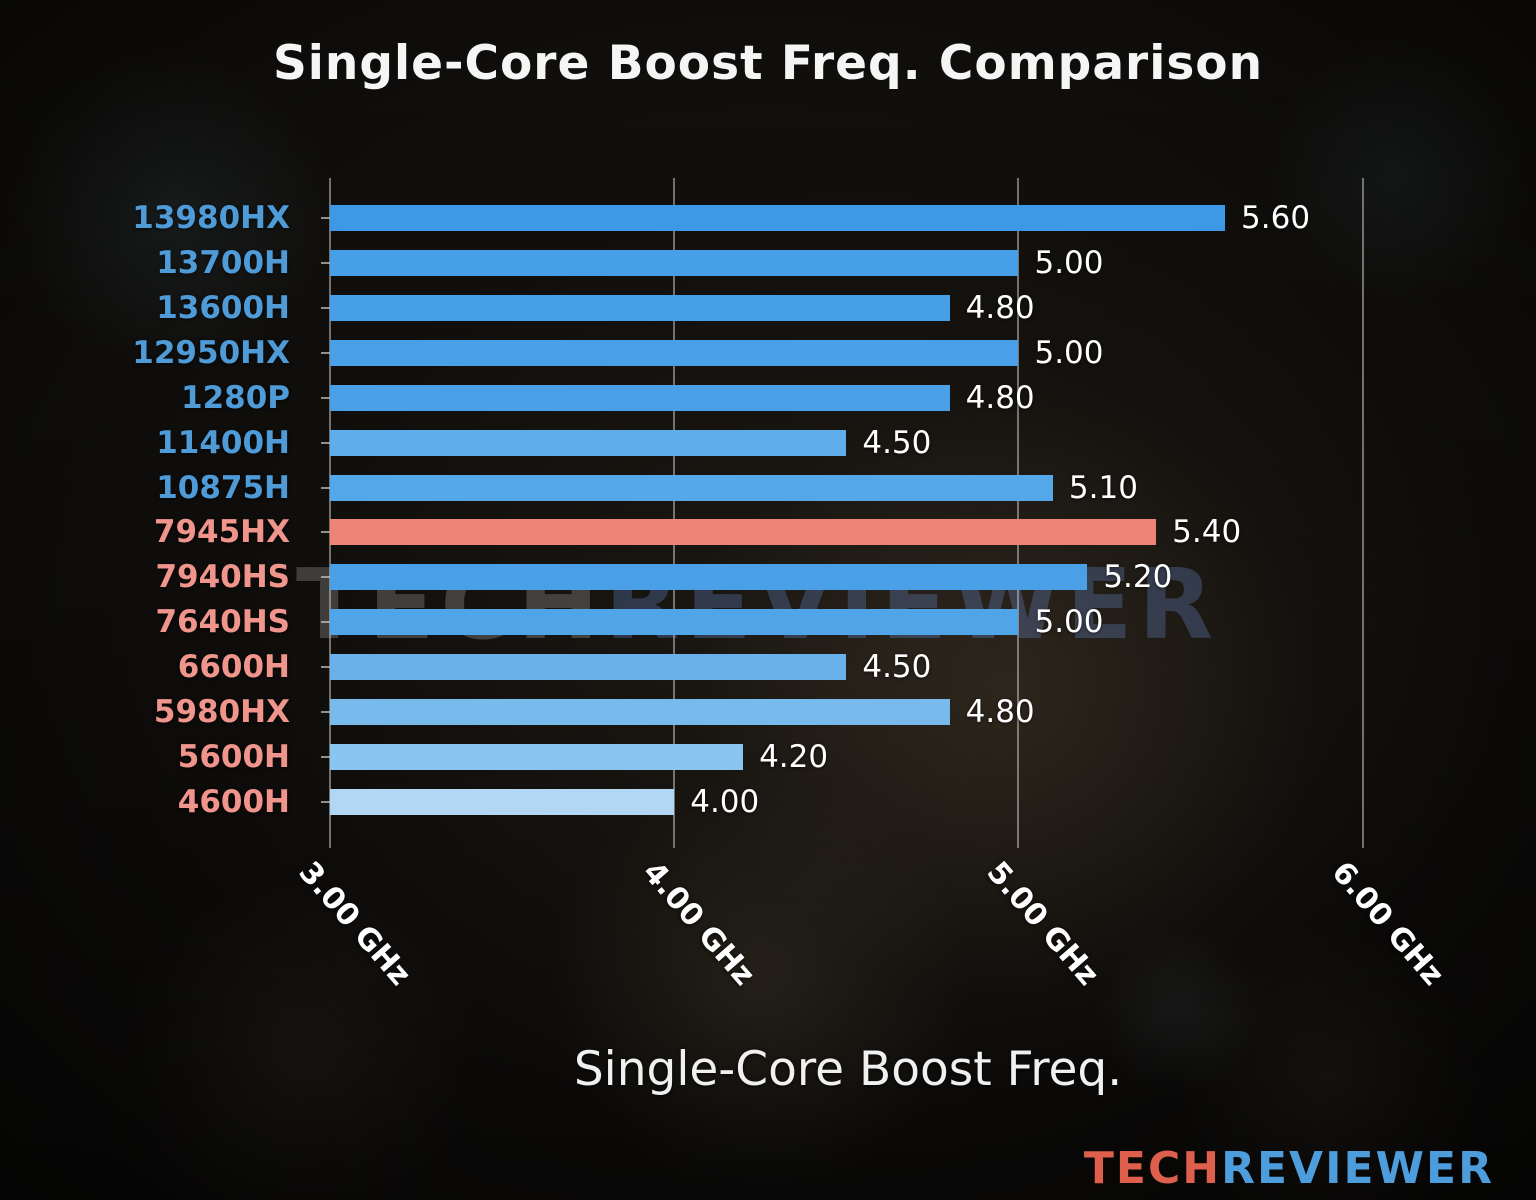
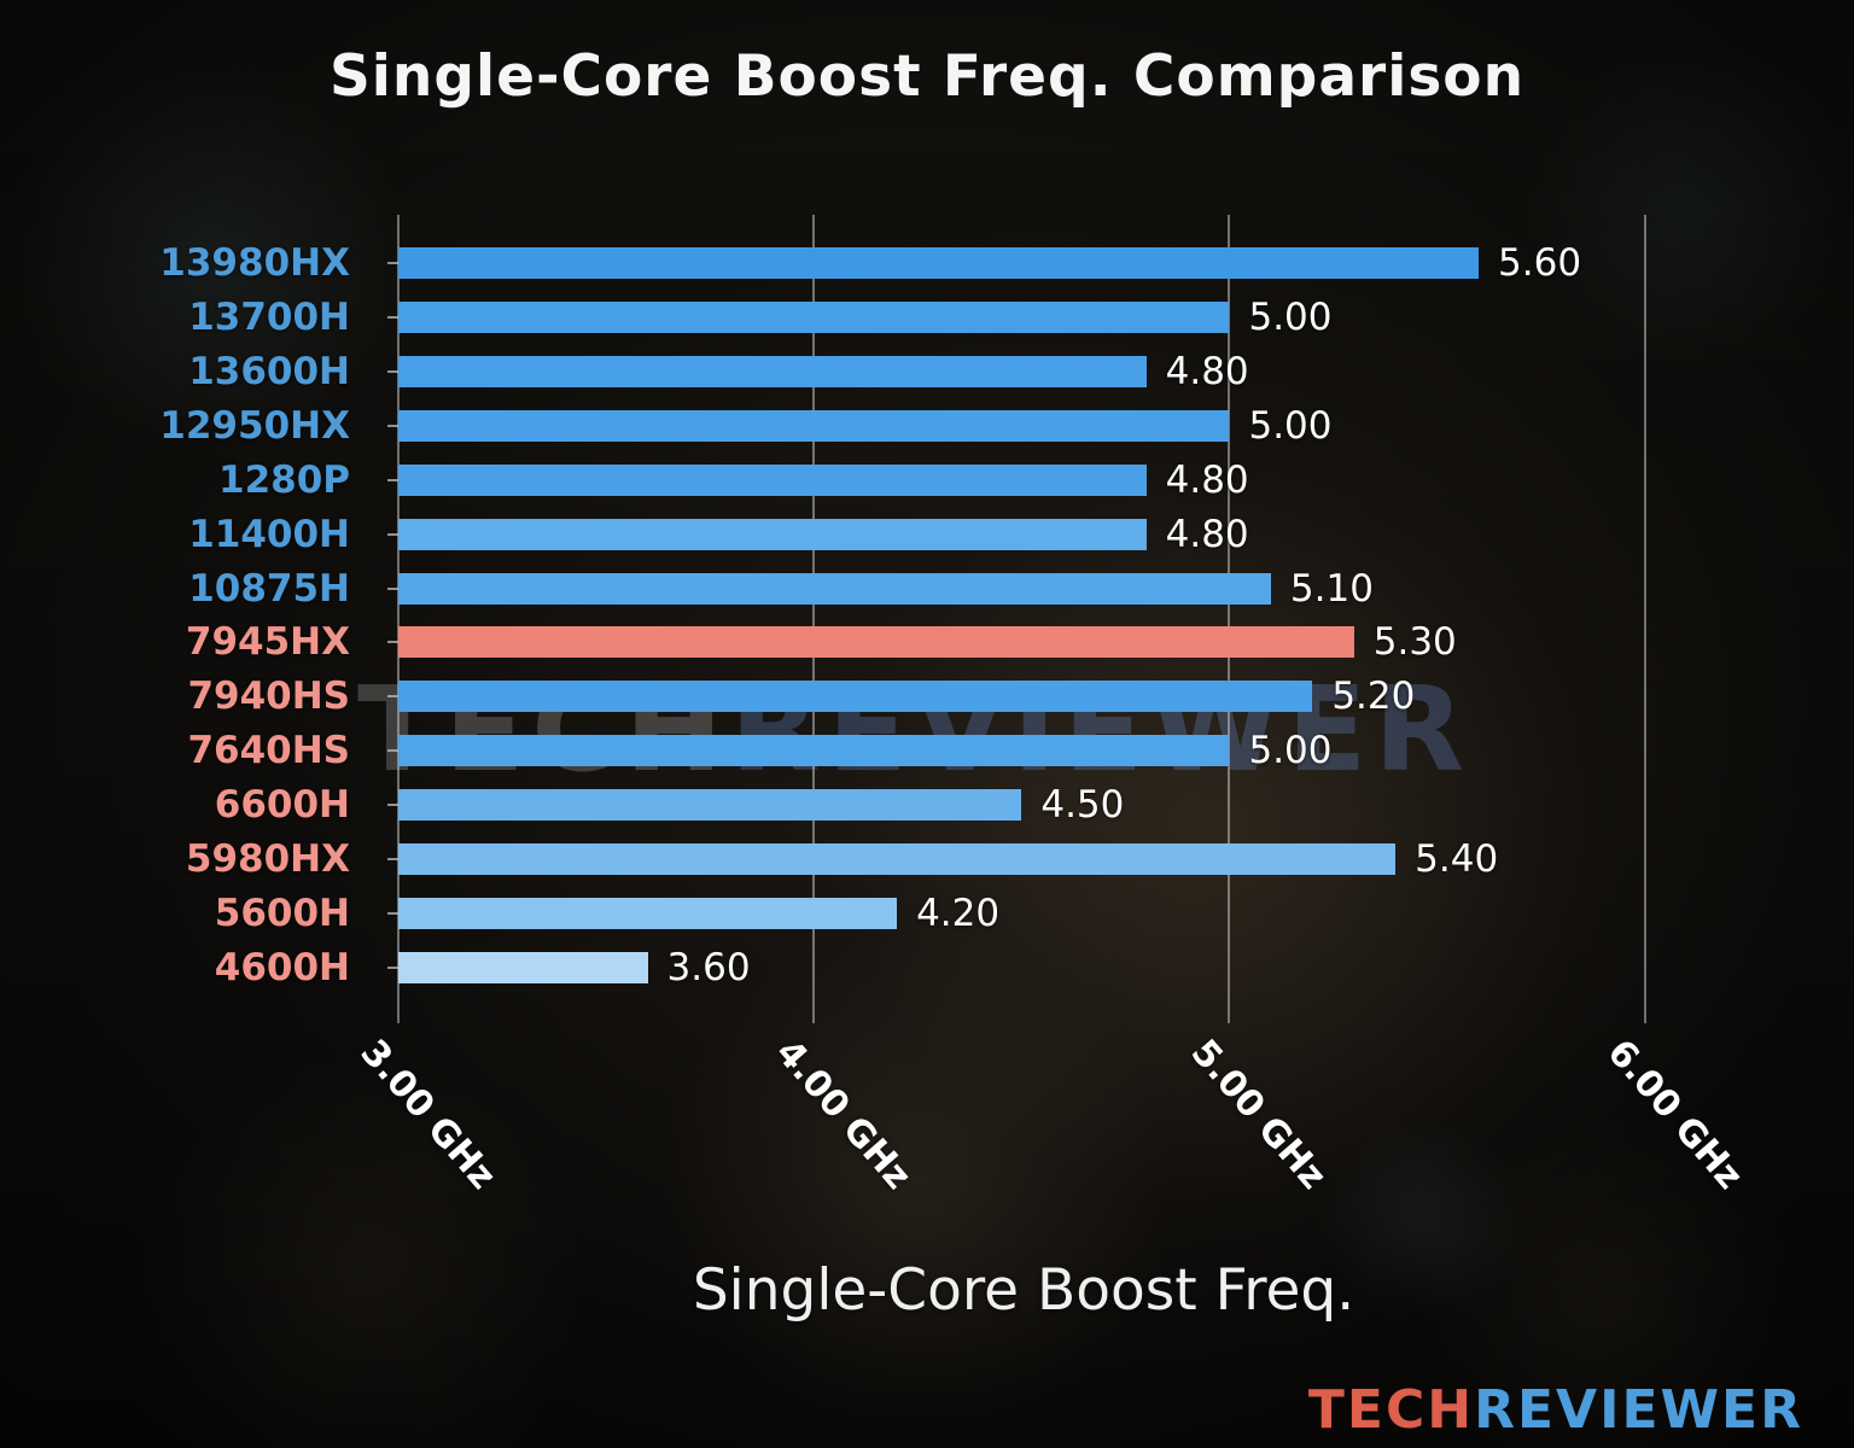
11400H: 4.50 -> 4.80
7945HX: 5.40 -> 5.30
5980HX: 4.80 -> 5.40
4600H: 4.00 -> 3.60
